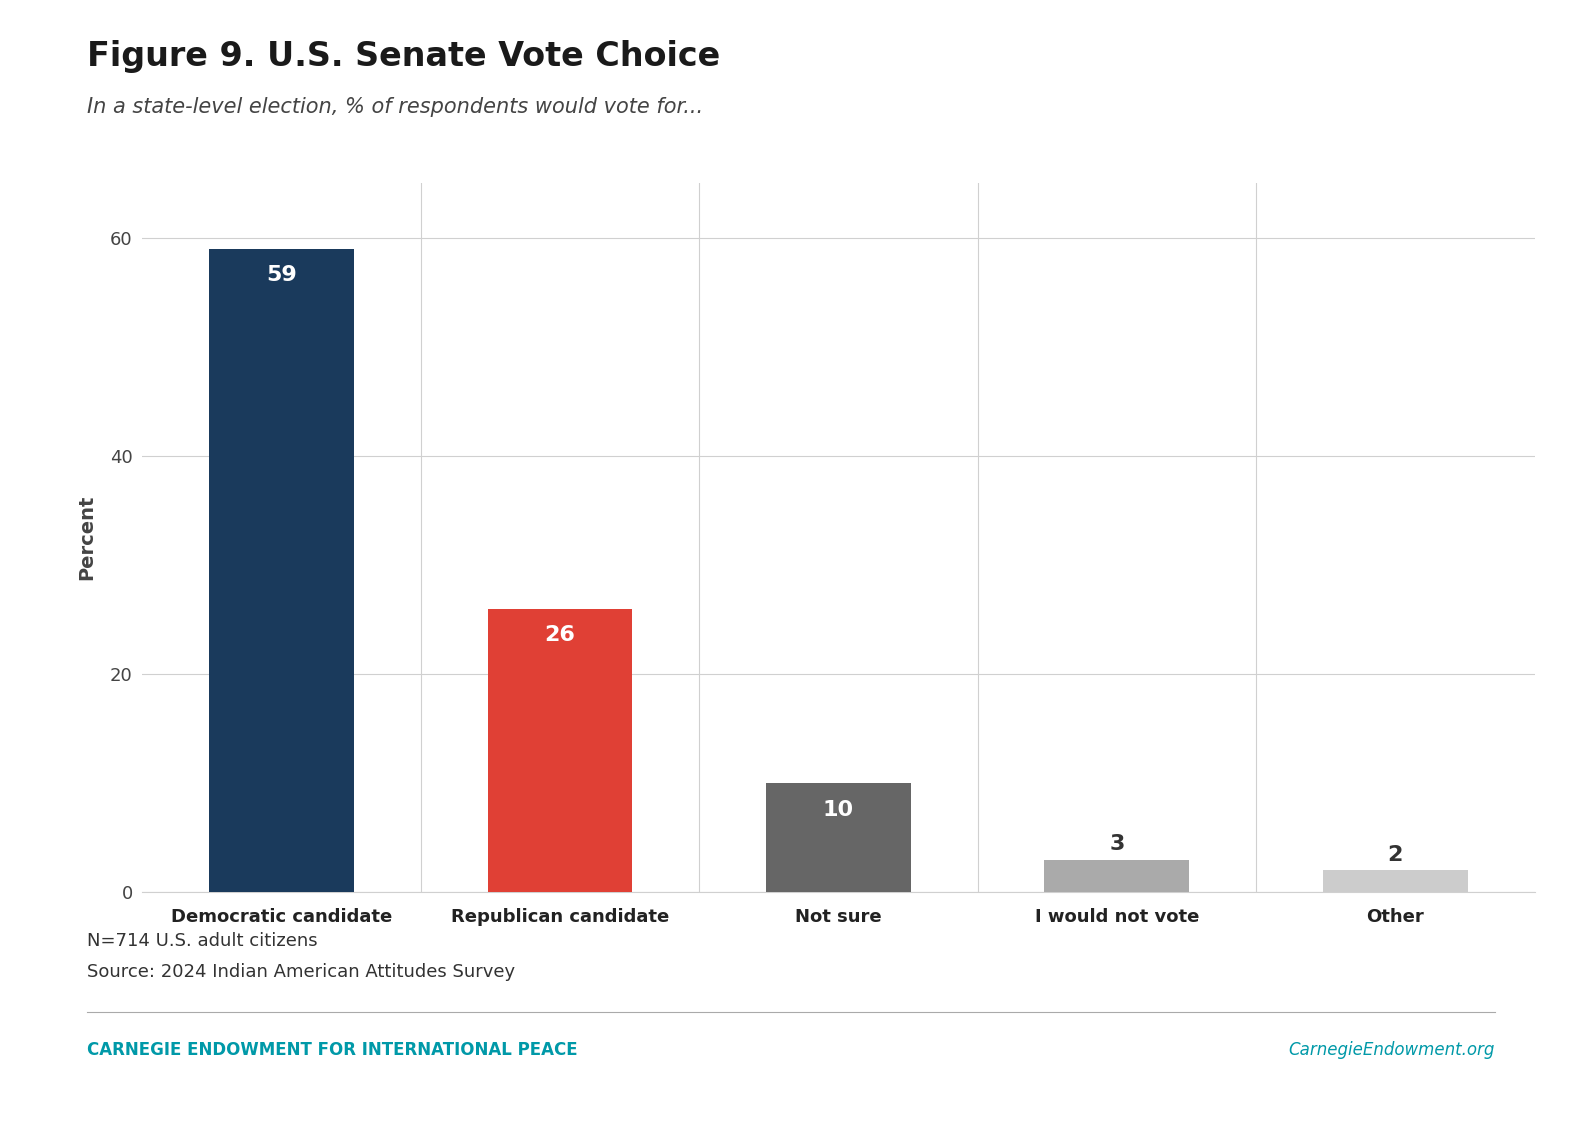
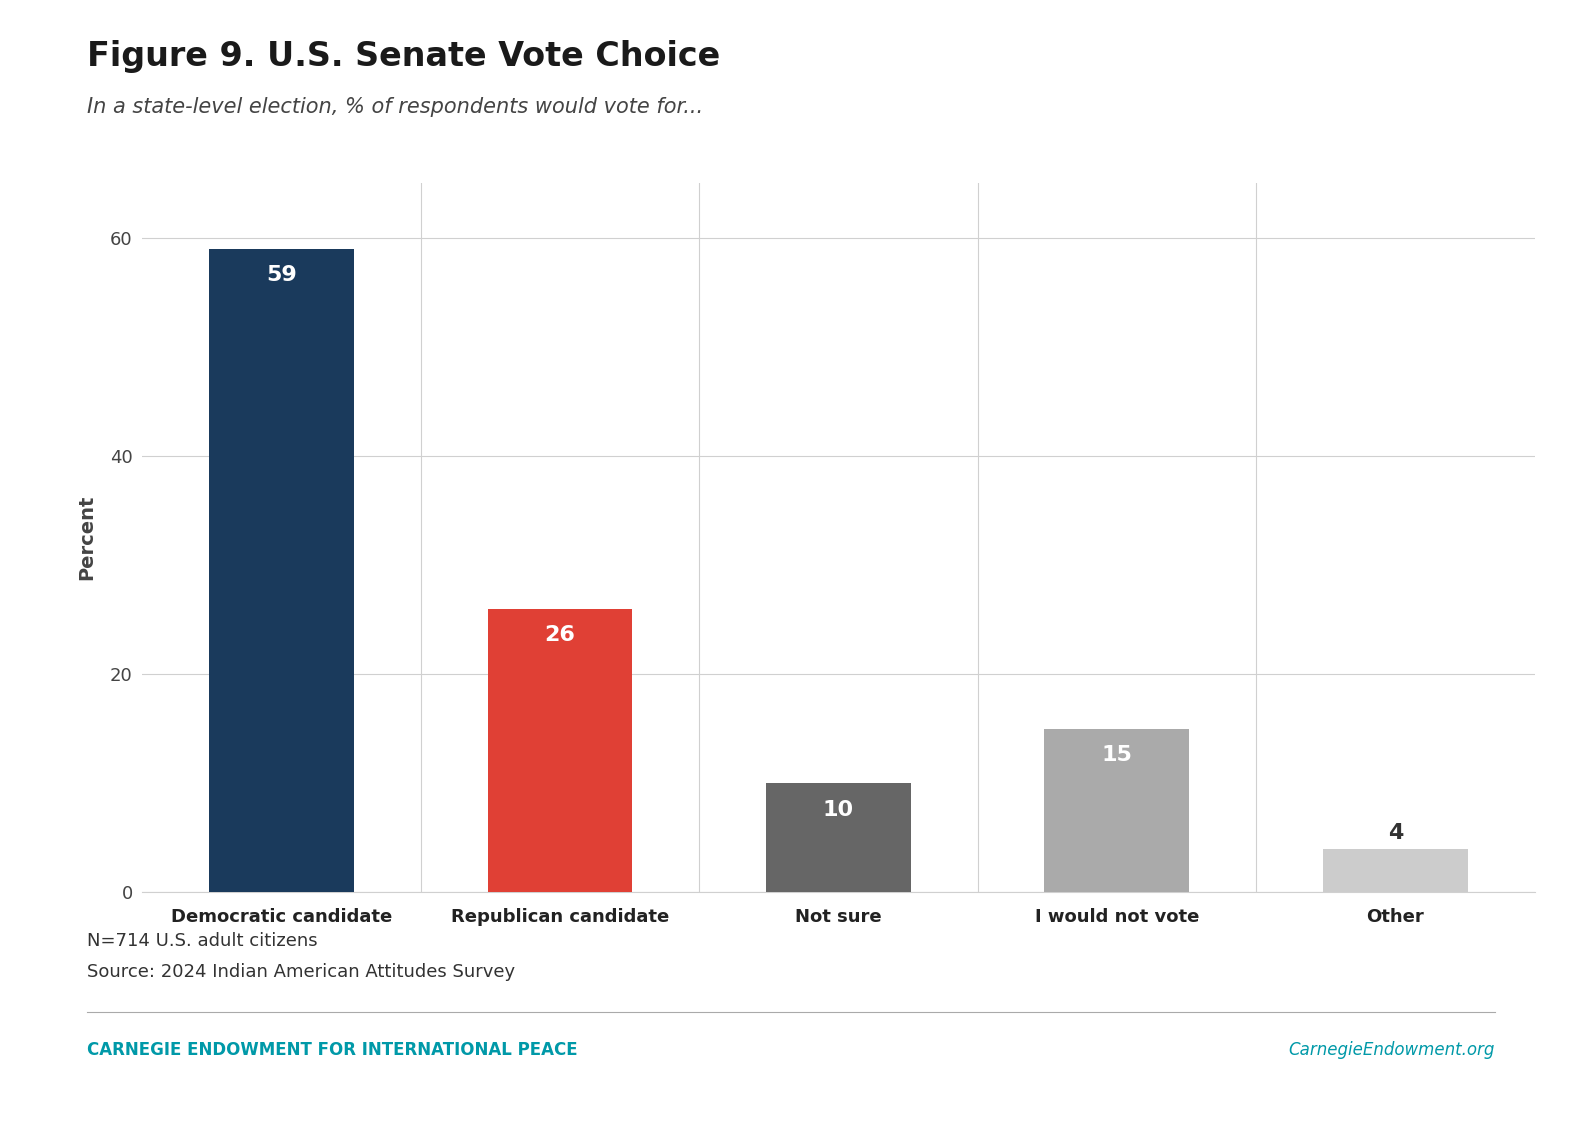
I would not vote: 3 -> 15
Other: 2 -> 4
